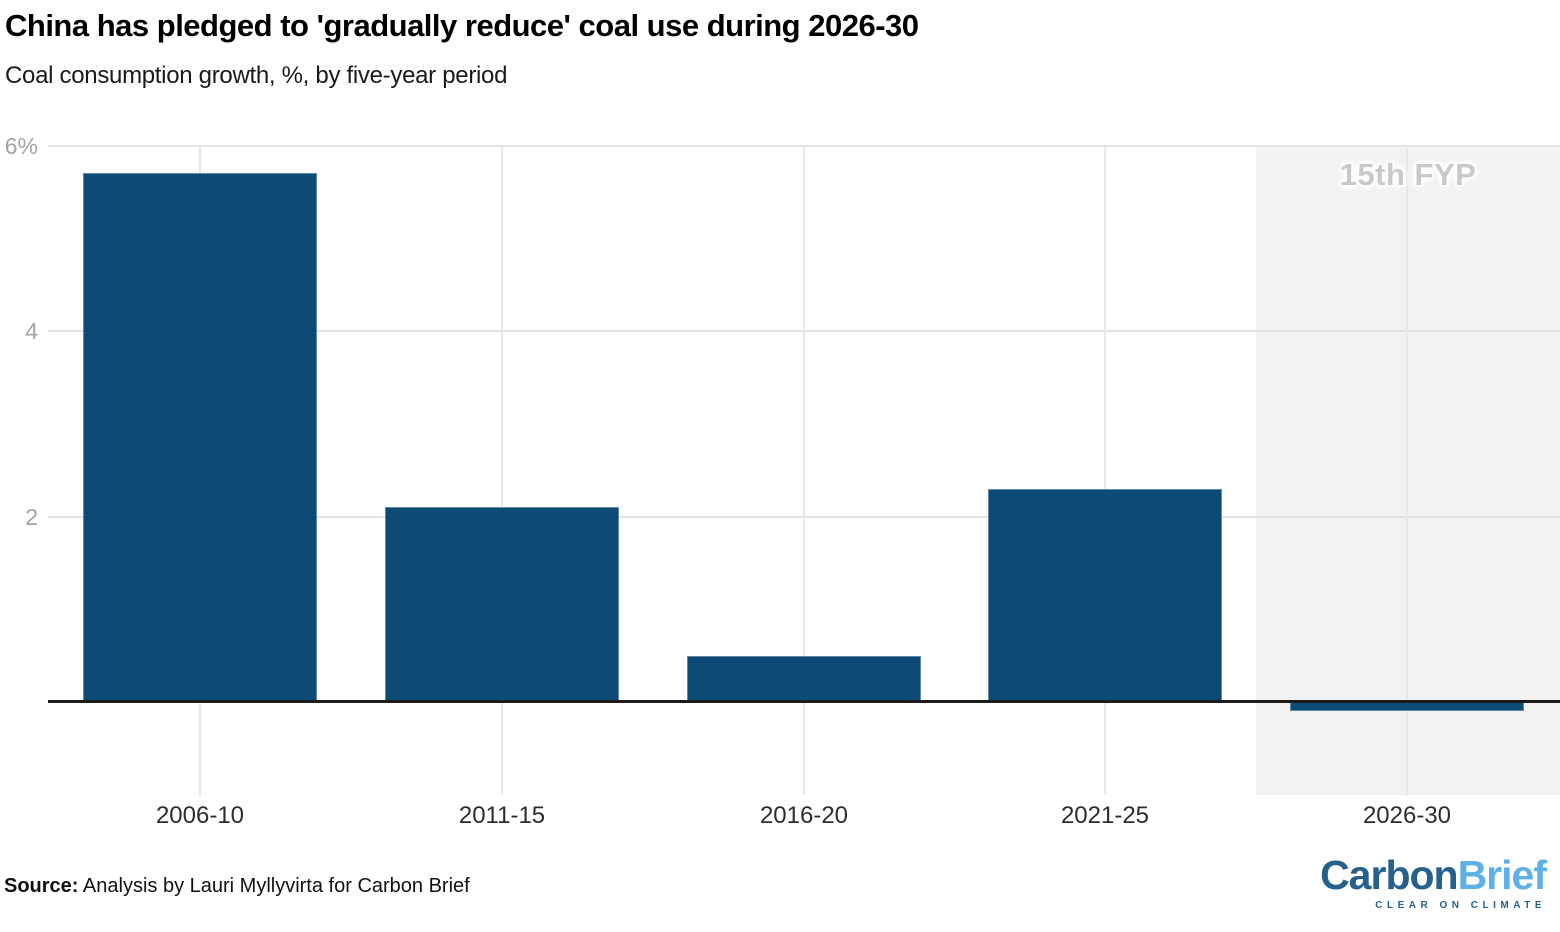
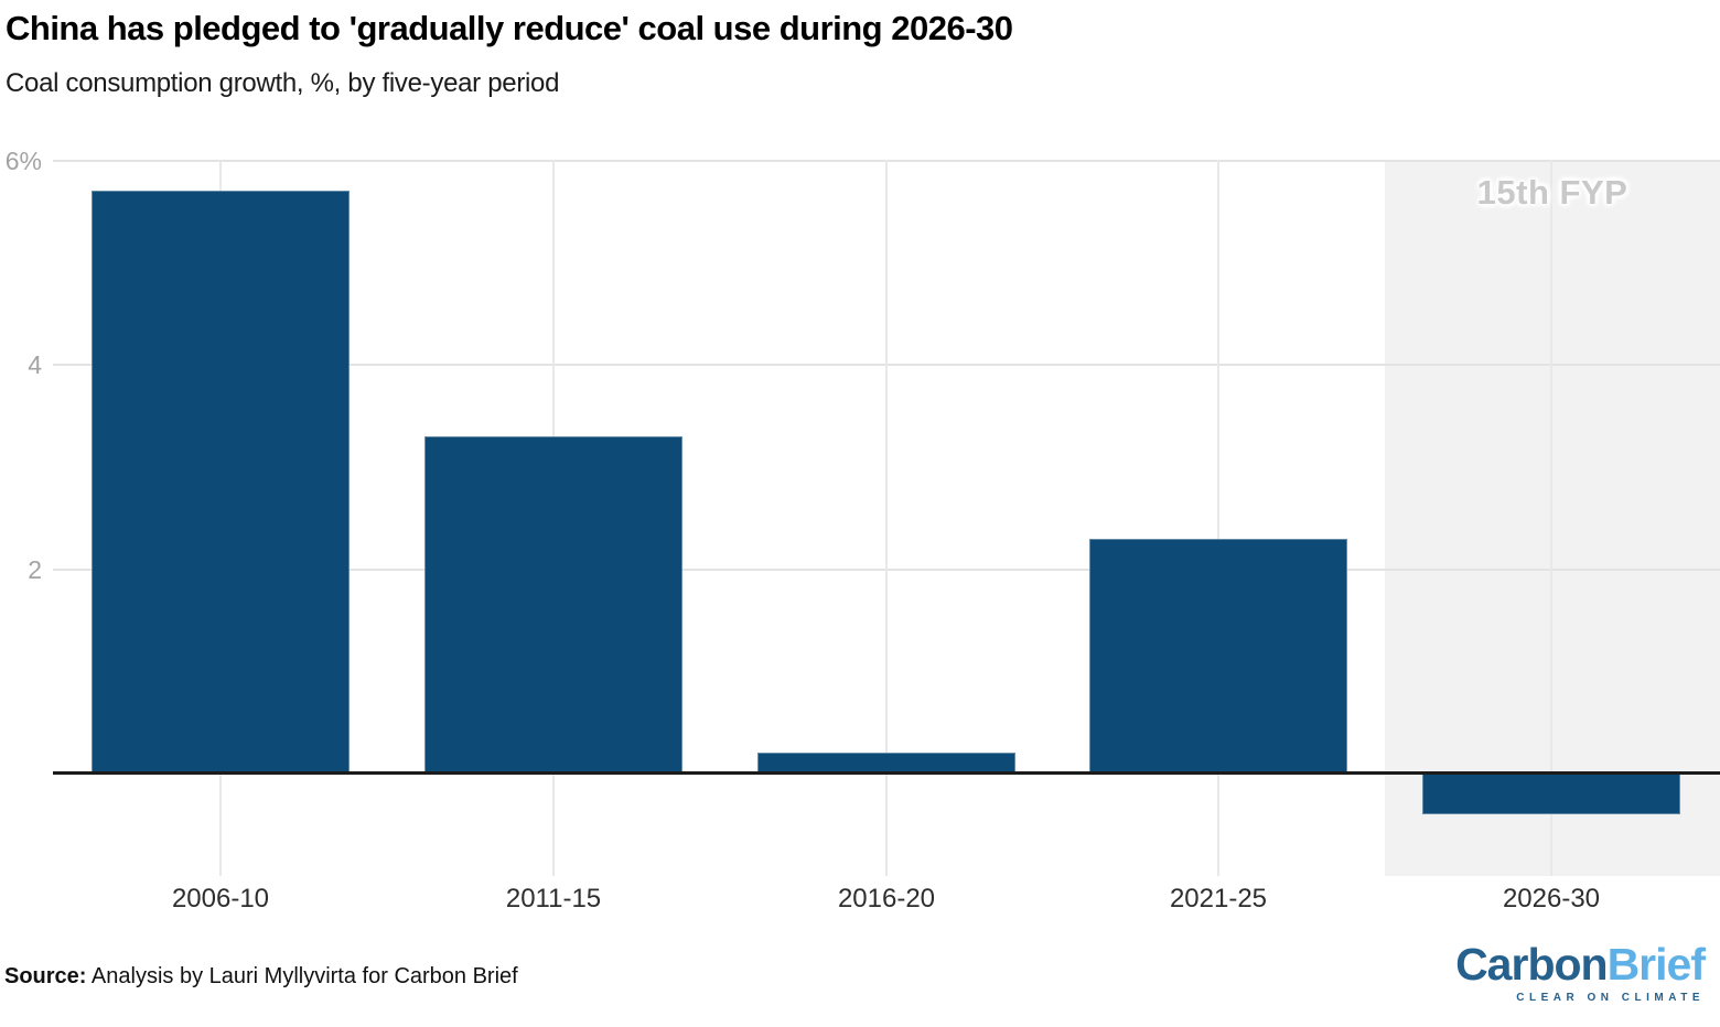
2011-15: 2.1% -> 3.3%
2016-20: 0.5% -> 0.2%
2026-30: -0.1% -> -0.4%
